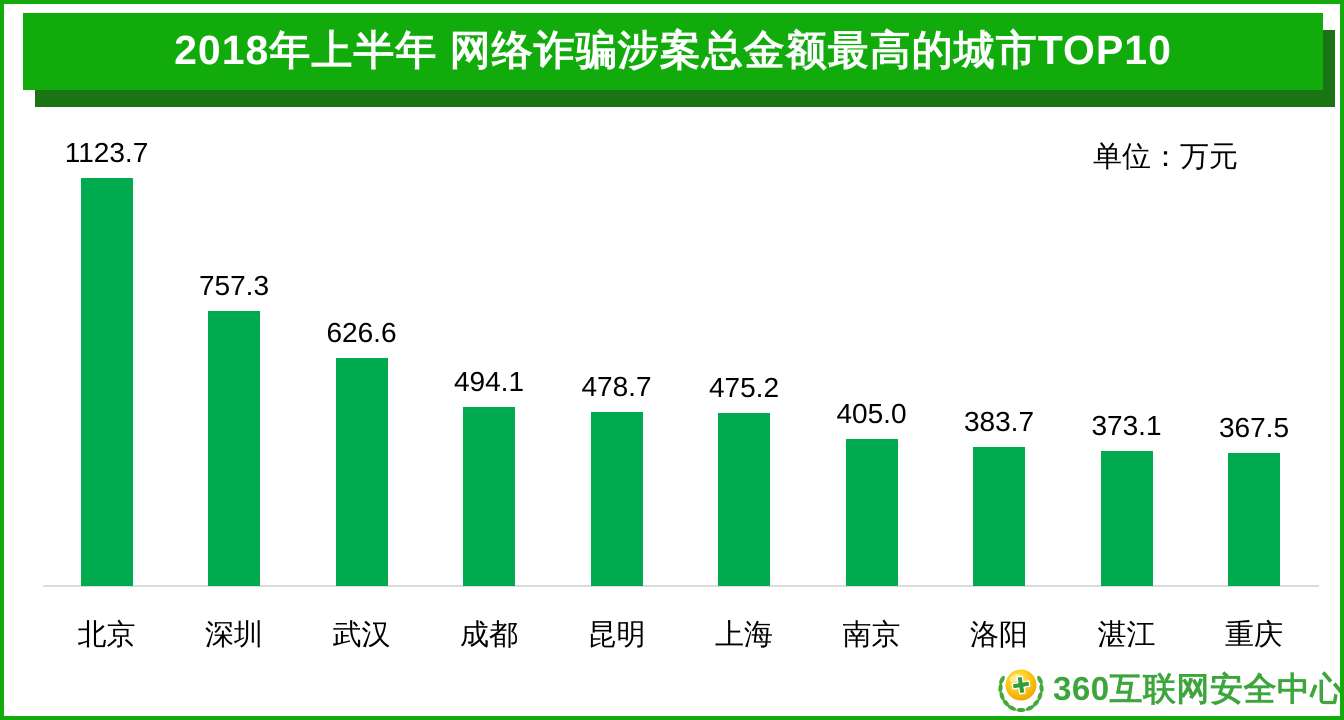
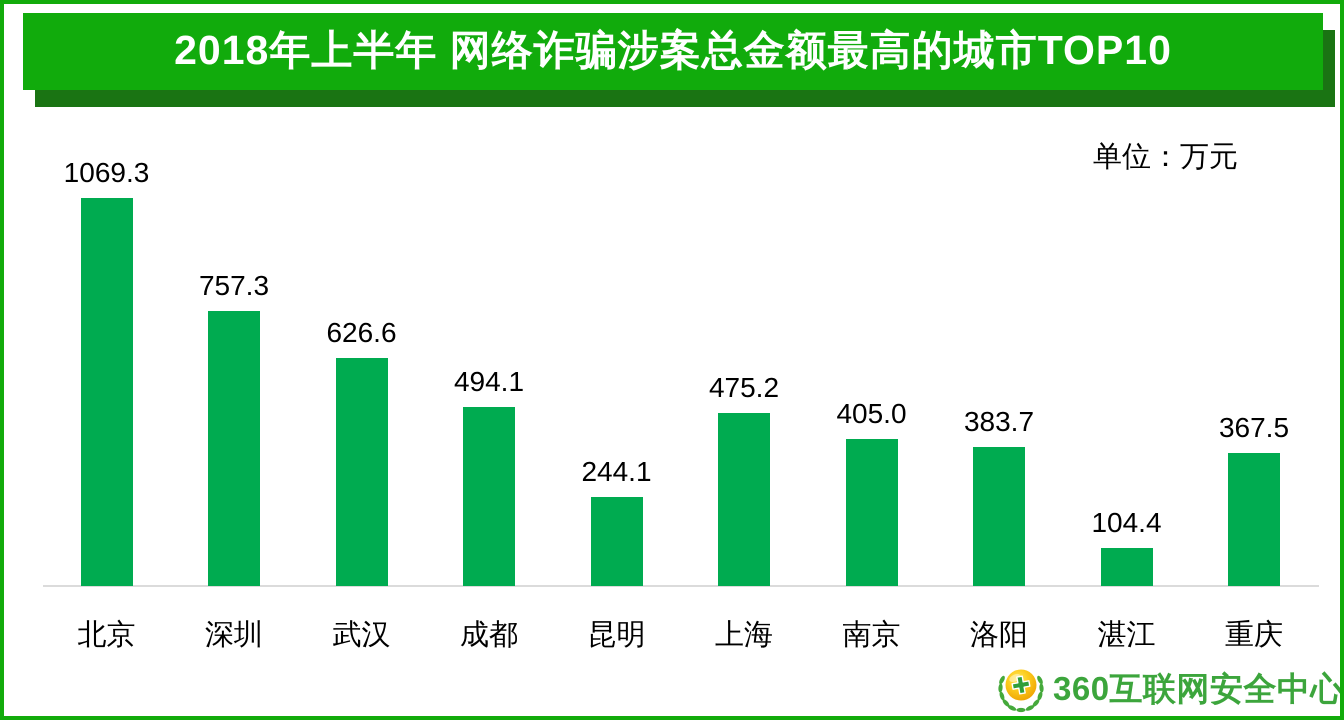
北京: 1123.7 -> 1069.3
昆明: 478.7 -> 244.1
湛江: 373.1 -> 104.4
